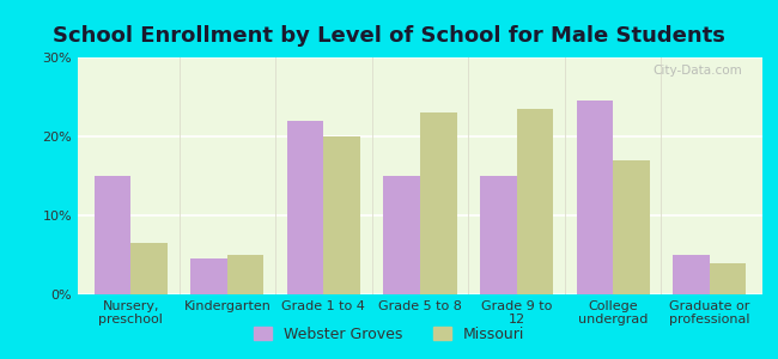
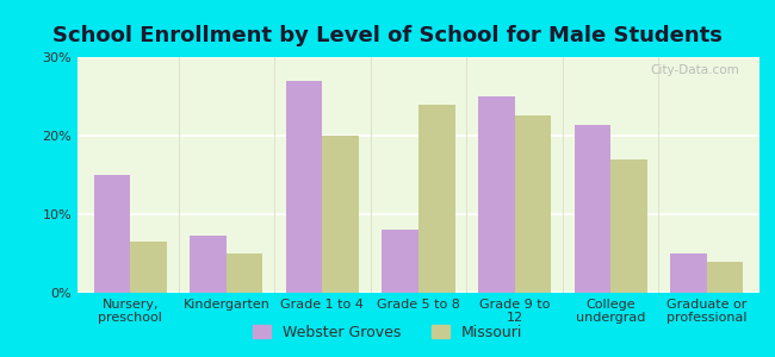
Webster Groves/Kindergarten: 4.5% -> 7.2%
Webster Groves/Grade 1 to 4: 22.0% -> 27.0%
Webster Groves/Grade 5 to 8: 15.0% -> 8.0%
Missouri/Grade 5 to 8: 23.0% -> 24.0%
Webster Groves/Grade 9 to 12: 15.0% -> 25.0%
Missouri/Grade 9 to 12: 23.5% -> 22.6%
Webster Groves/College undergrad: 24.5% -> 21.4%
